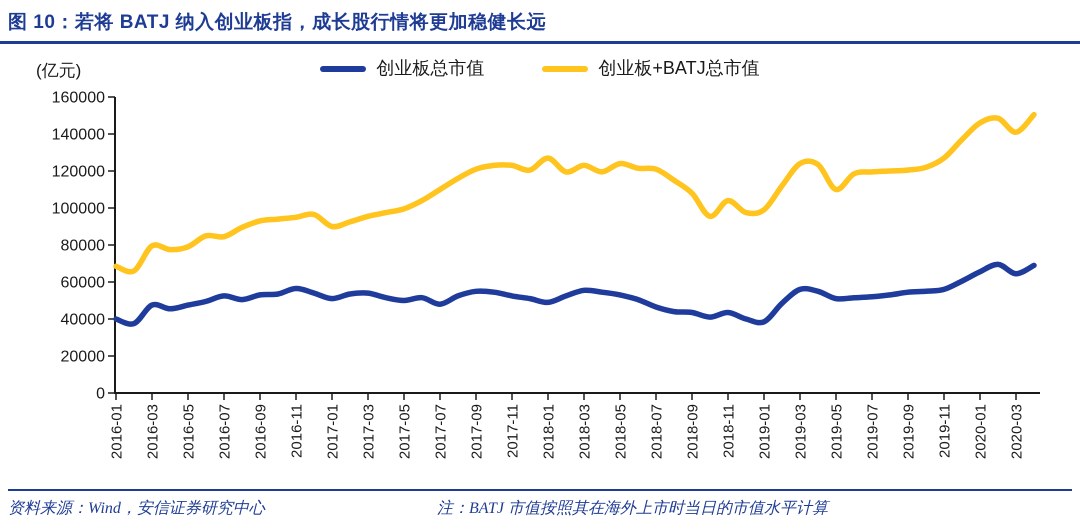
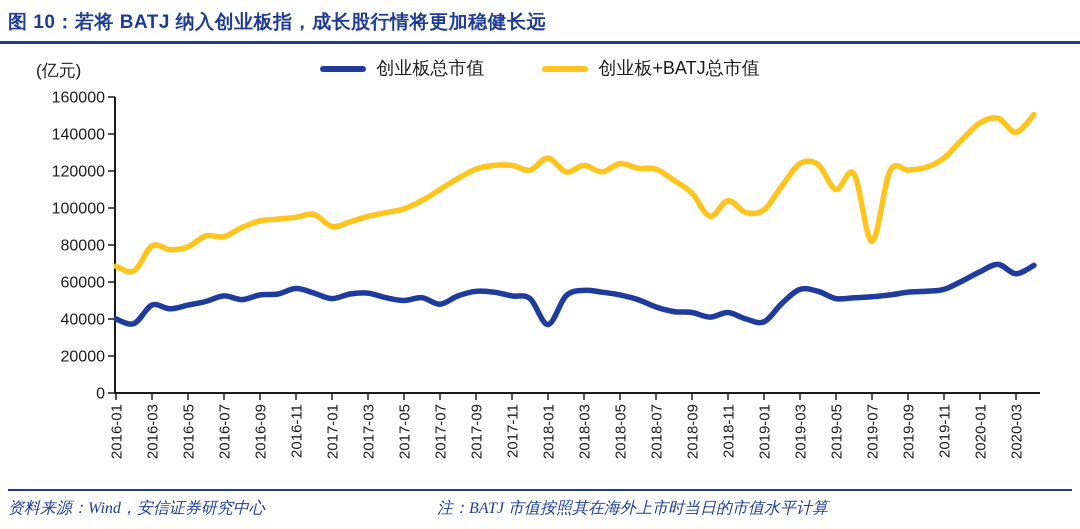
创业板总市值/2018-01: 49000 -> 37000
创业板+BATJ总市值/2019-07: 120000 -> 82000
